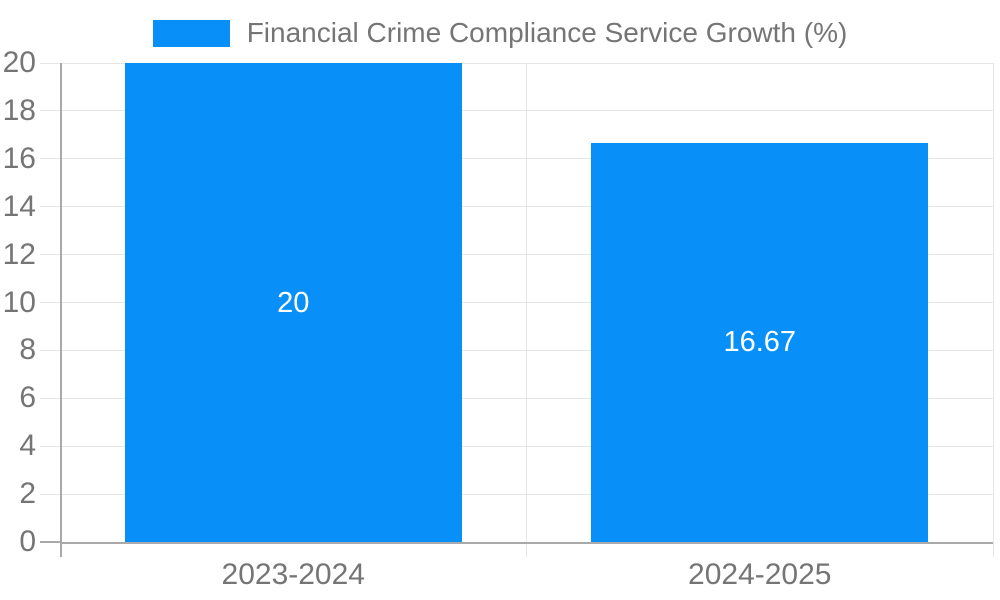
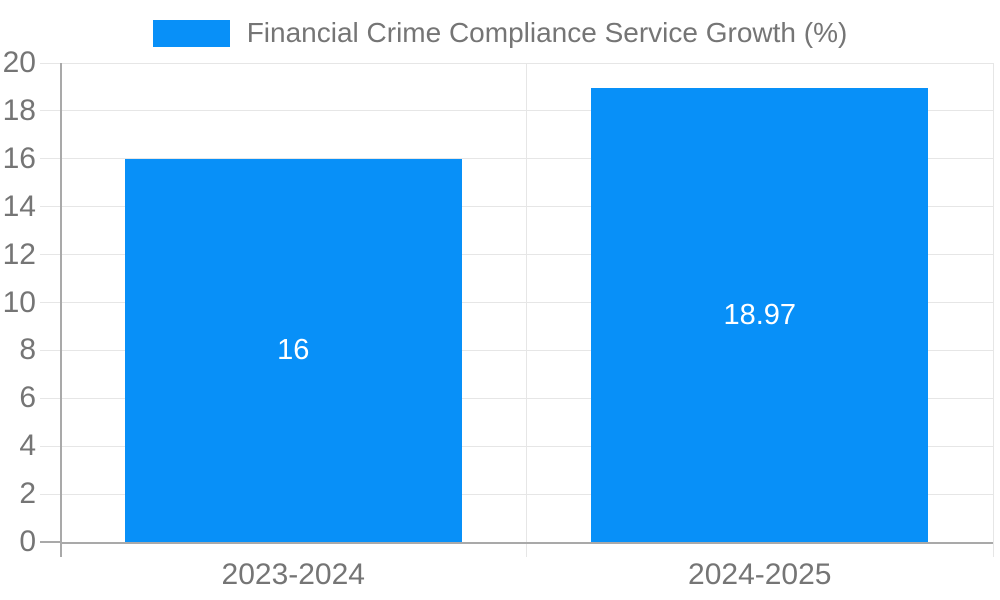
2023-2024: 20 -> 16
2024-2025: 16.67 -> 18.97
